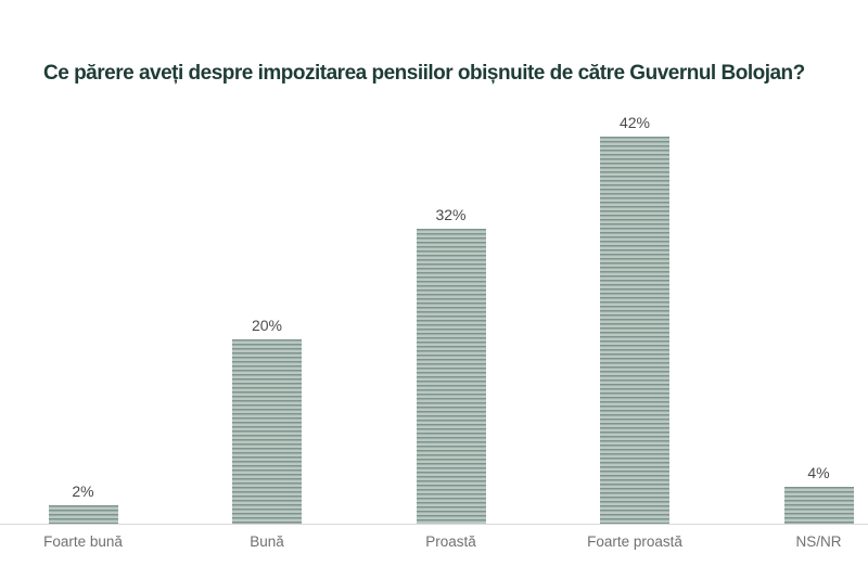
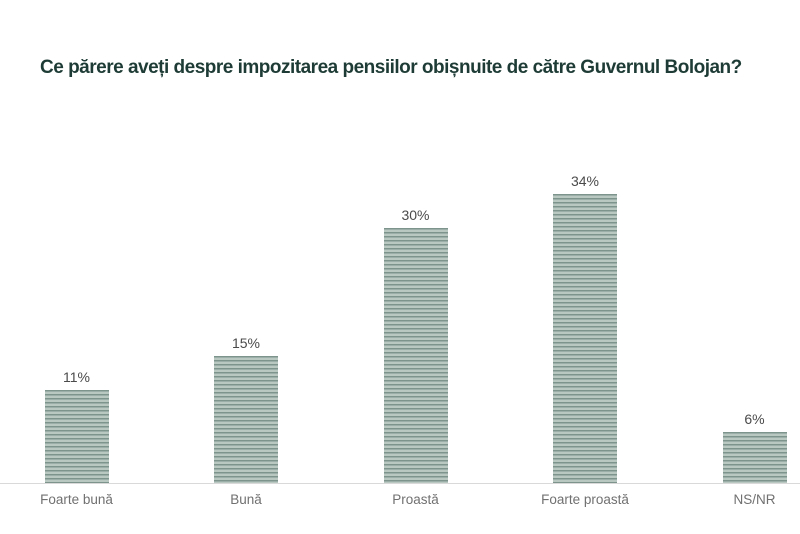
Foarte bună: 2% -> 11%
Bună: 20% -> 15%
Proastă: 32% -> 30%
Foarte proastă: 42% -> 34%
NS/NR: 4% -> 6%
